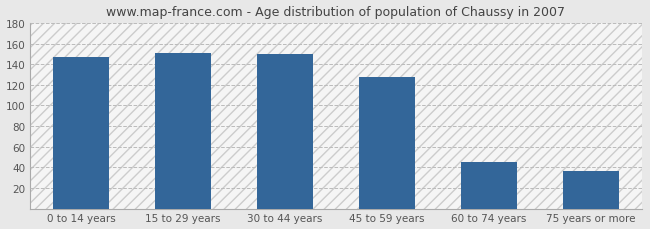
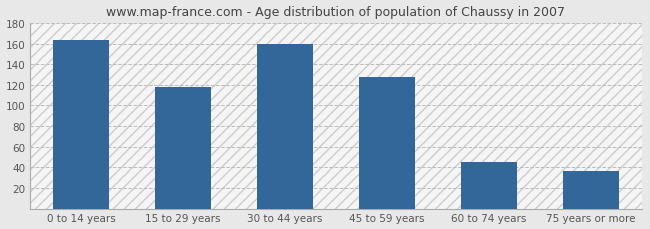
0 to 14 years: 147 -> 163
15 to 29 years: 151 -> 118
30 to 44 years: 150 -> 160
